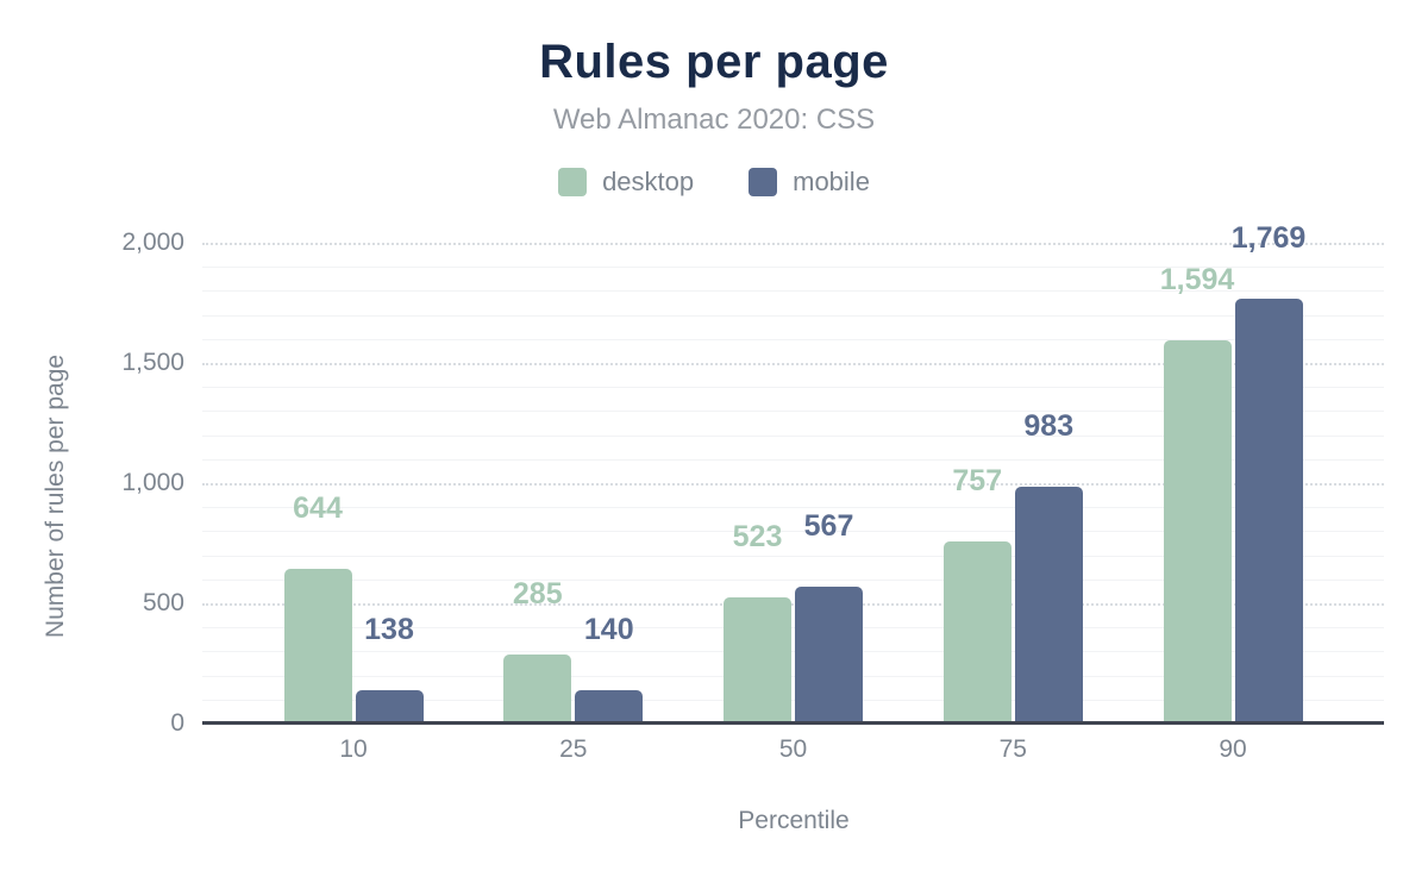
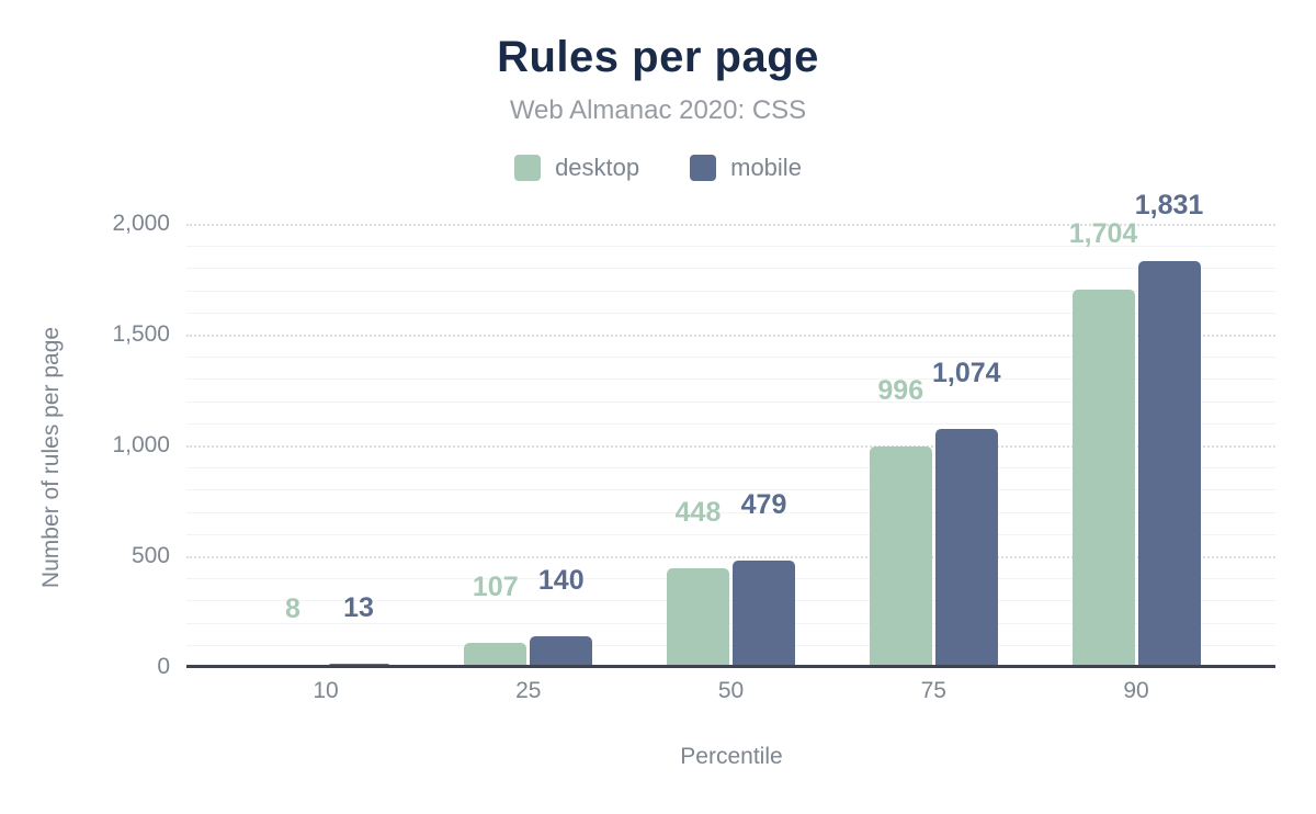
desktop/10: 644 -> 8
mobile/10: 138 -> 13
desktop/25: 285 -> 107
desktop/50: 523 -> 448
mobile/50: 567 -> 479
desktop/75: 757 -> 996
mobile/75: 983 -> 1,074
desktop/90: 1,594 -> 1,704
mobile/90: 1,769 -> 1,831
